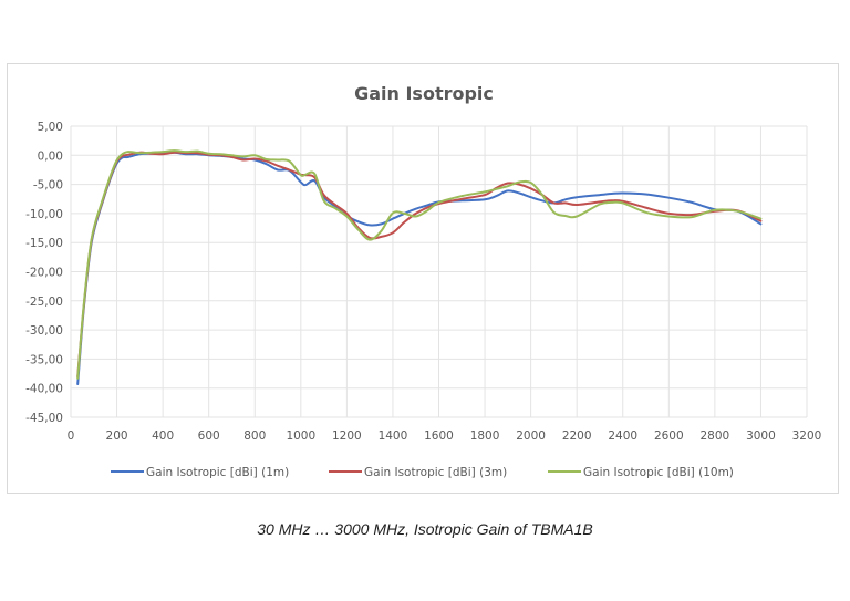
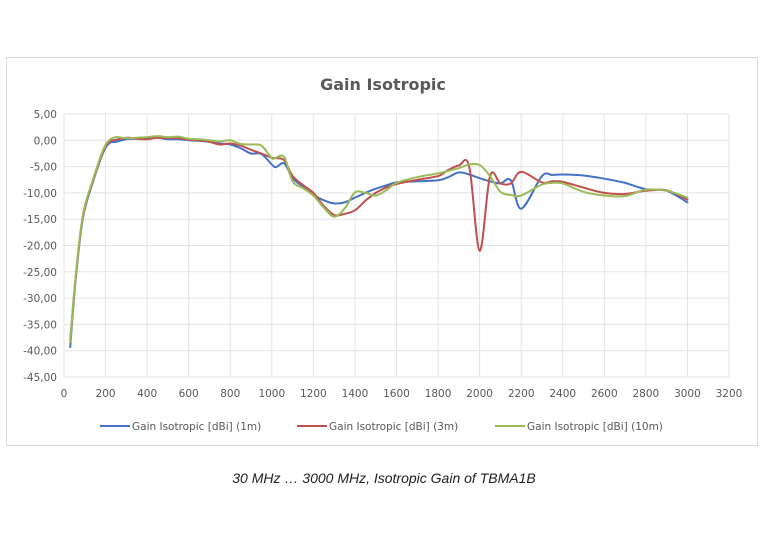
Gain Isotropic [dBi] (3m)/2000: -6 -> -21
Gain Isotropic [dBi] (1m)/2200: -7 -> -13
Gain Isotropic [dBi] (3m)/2200: -8 -> -6
